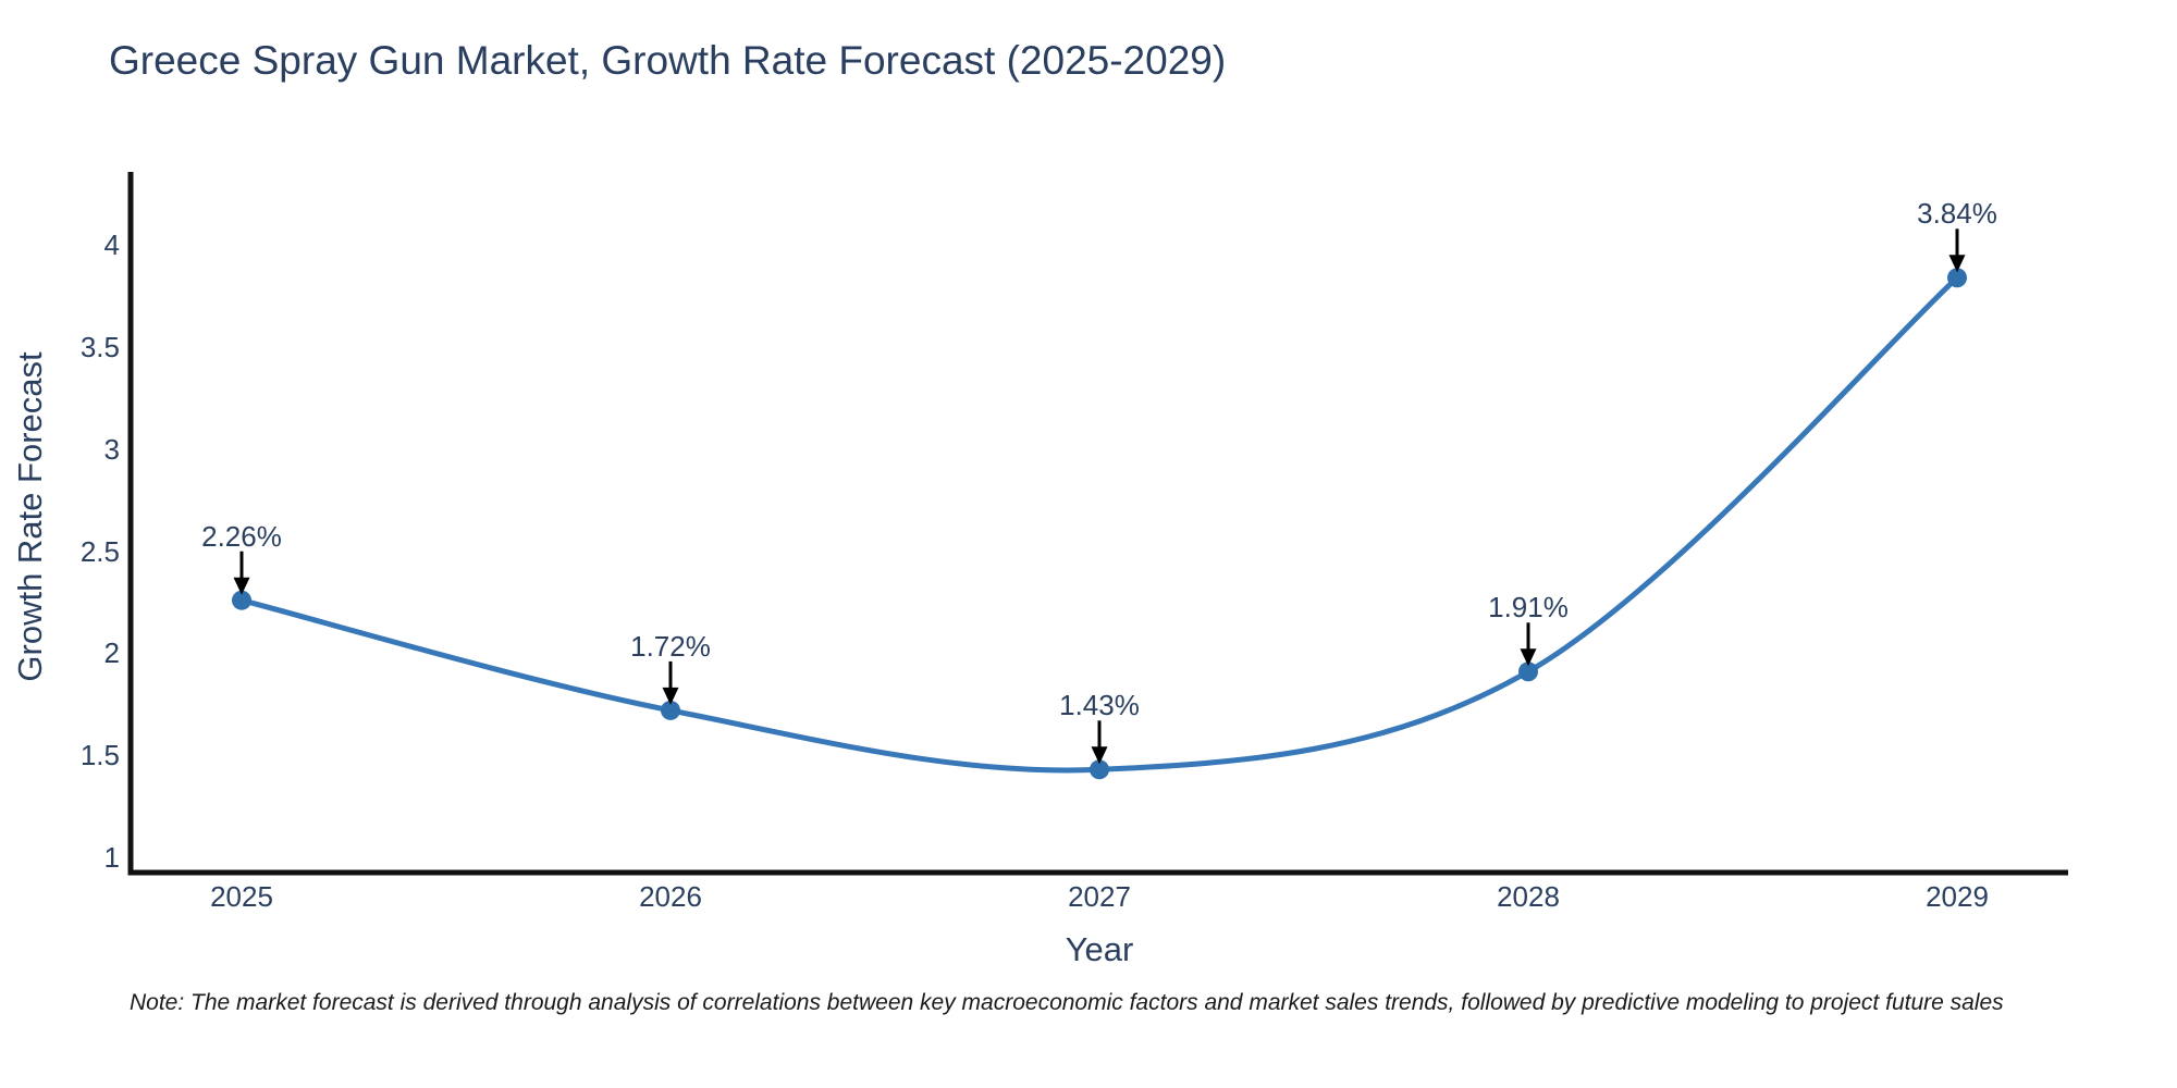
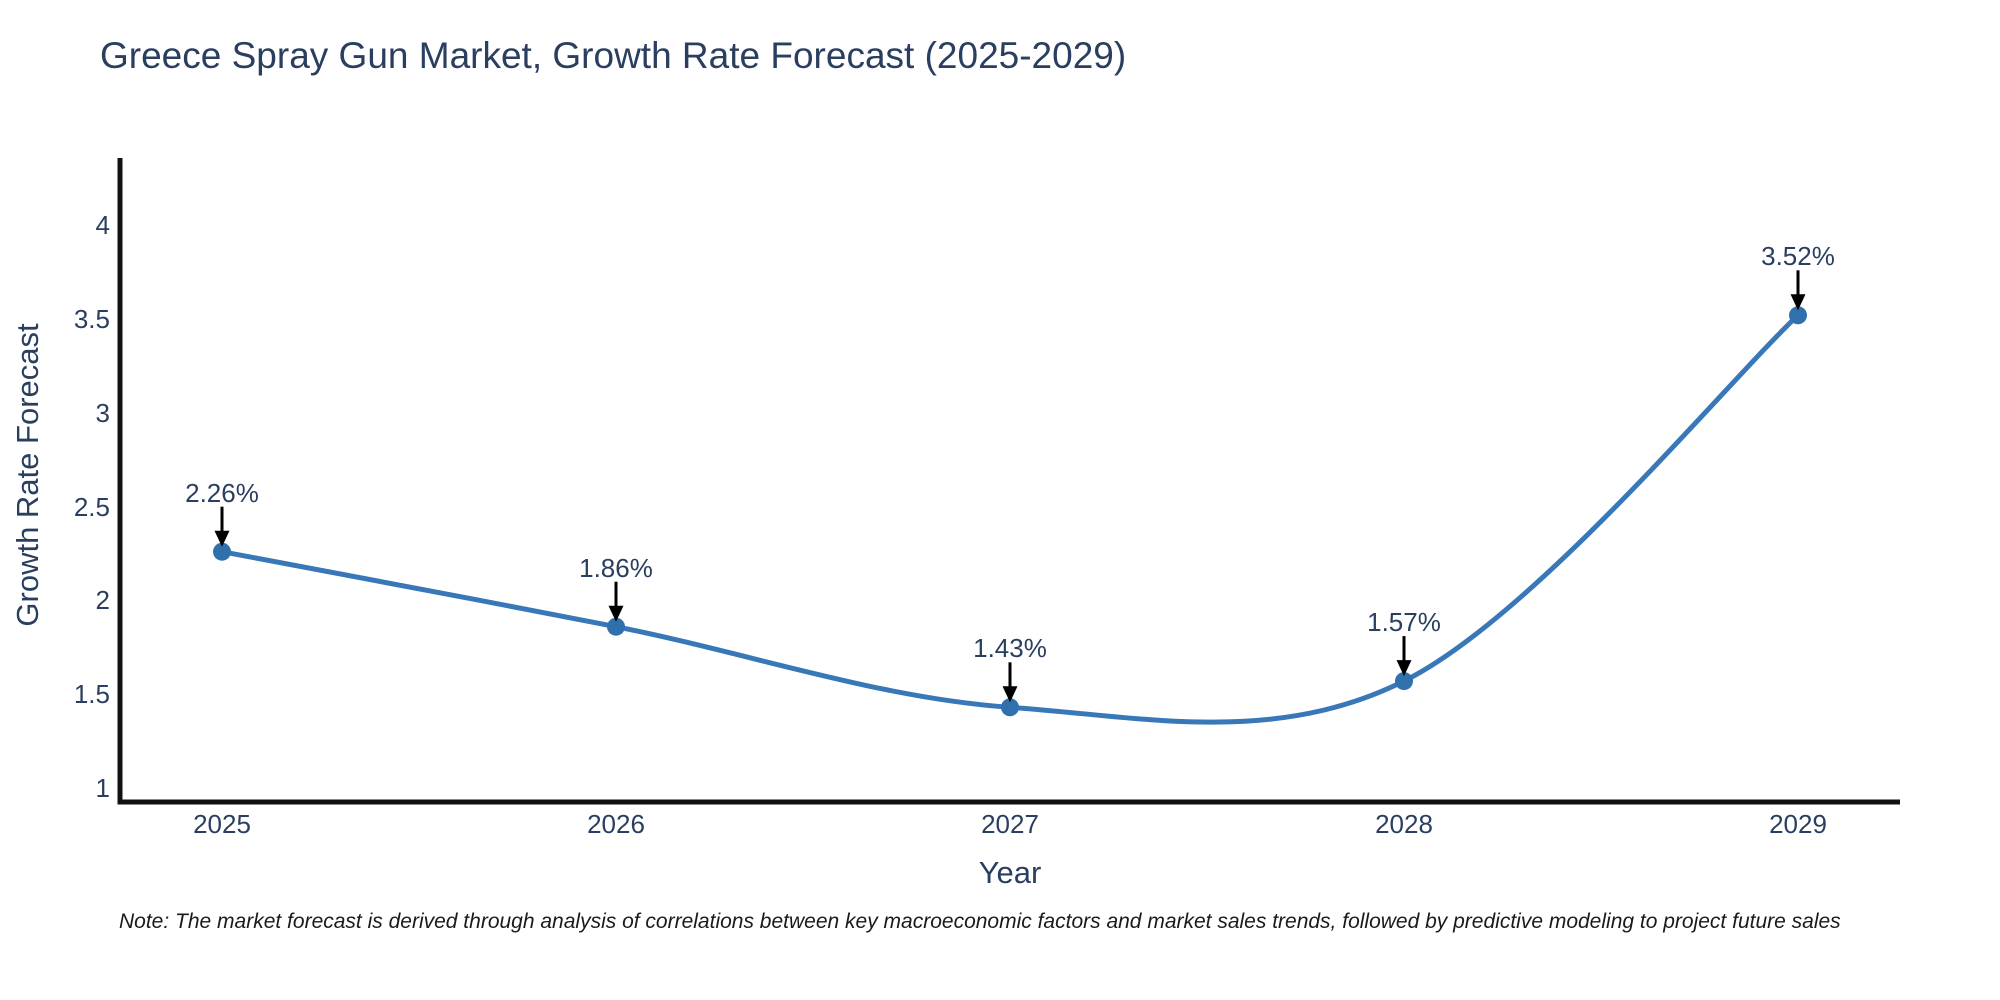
2026: 1.72% -> 1.86%
2028: 1.91% -> 1.57%
2029: 3.84% -> 3.52%
